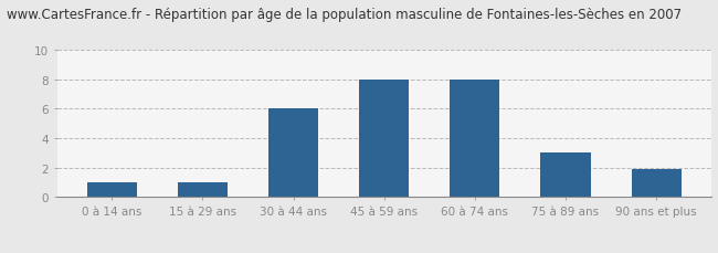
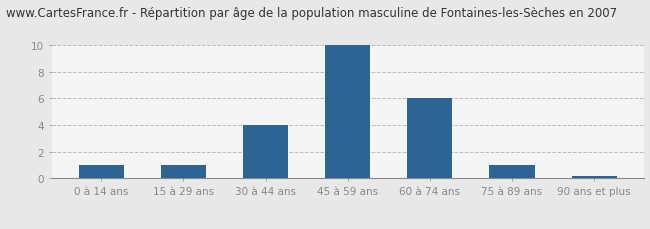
30 à 44 ans: 6.0 -> 4.0
45 à 59 ans: 8.0 -> 10.0
60 à 74 ans: 8.0 -> 6.0
75 à 89 ans: 3.0 -> 1.0
90 ans et plus: 1.9 -> 0.1
